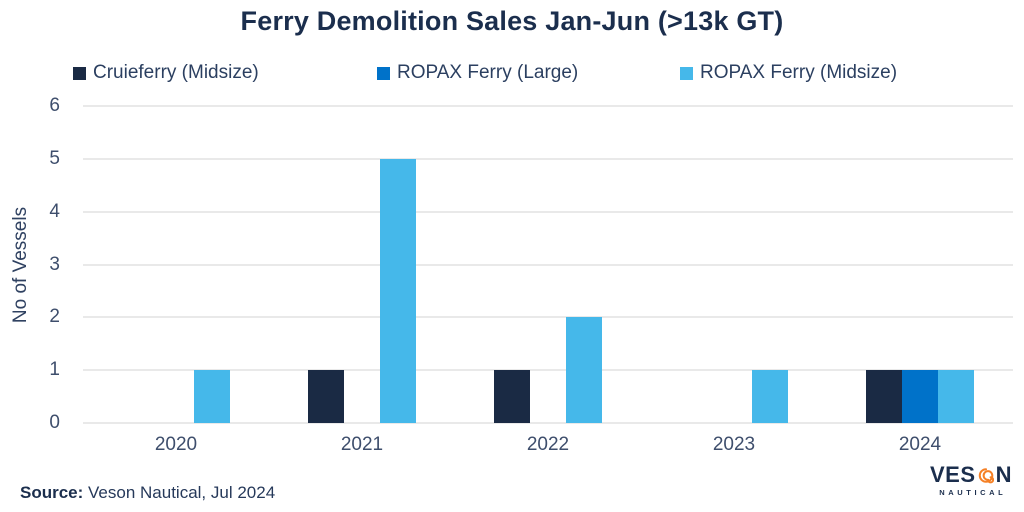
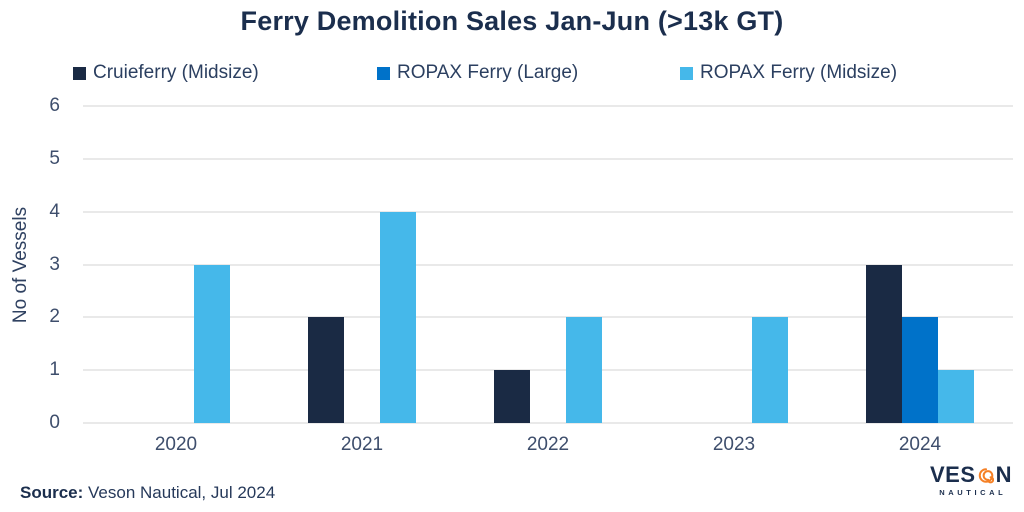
ROPAX Ferry (Midsize)/2020: 1 -> 3
Cruieferry (Midsize)/2021: 1 -> 2
ROPAX Ferry (Midsize)/2021: 5 -> 4
ROPAX Ferry (Midsize)/2023: 1 -> 2
Cruieferry (Midsize)/2024: 1 -> 3
ROPAX Ferry (Large)/2024: 1 -> 2
